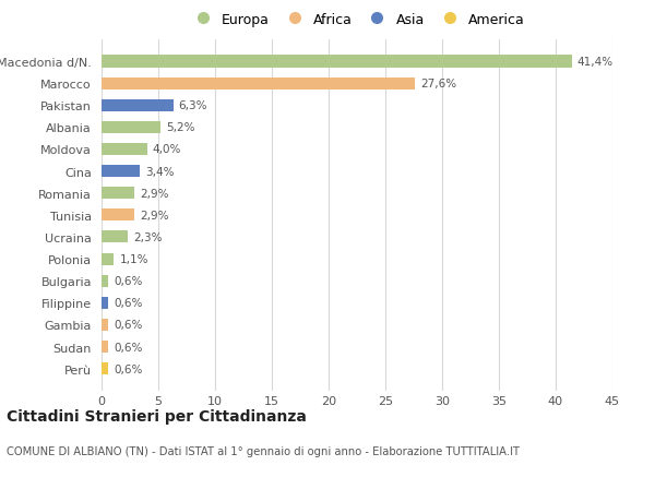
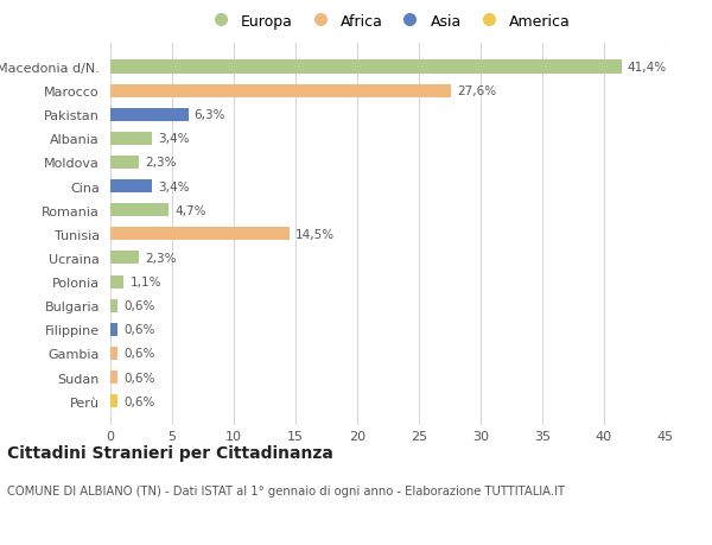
Albania: 5,2% -> 3,4%
Moldova: 4,0% -> 2,3%
Romania: 2,9% -> 4,7%
Tunisia: 2,9% -> 14,5%
